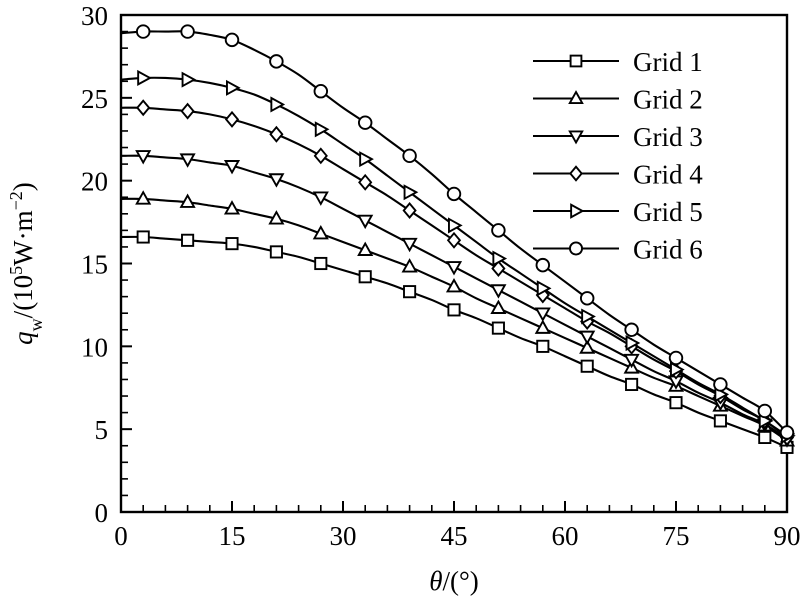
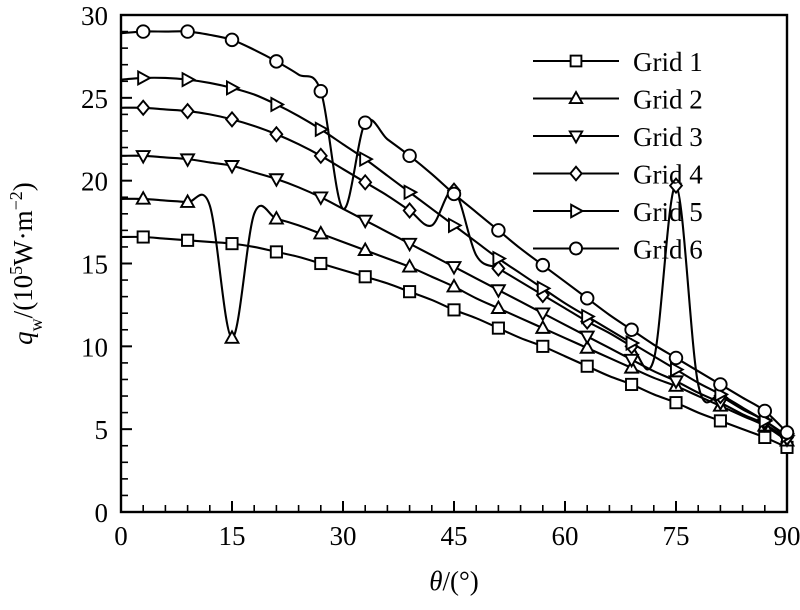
Grid 2/15: 18.3 -> 10.5
Grid 6/30: 24.4 -> 18.3
Grid 4/45: 16.4 -> 19.4
Grid 4/75: 8.5 -> 19.7
